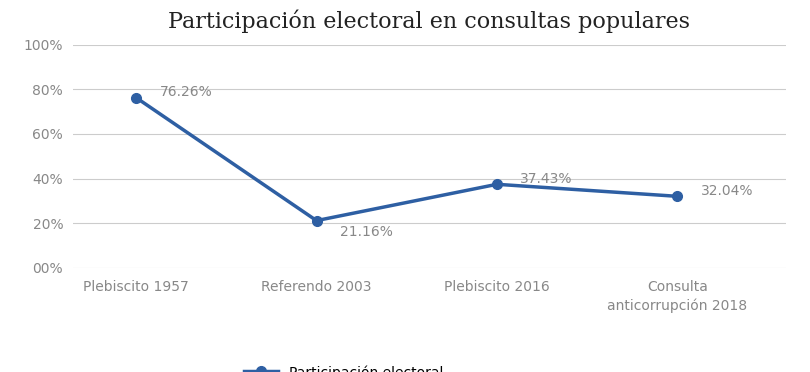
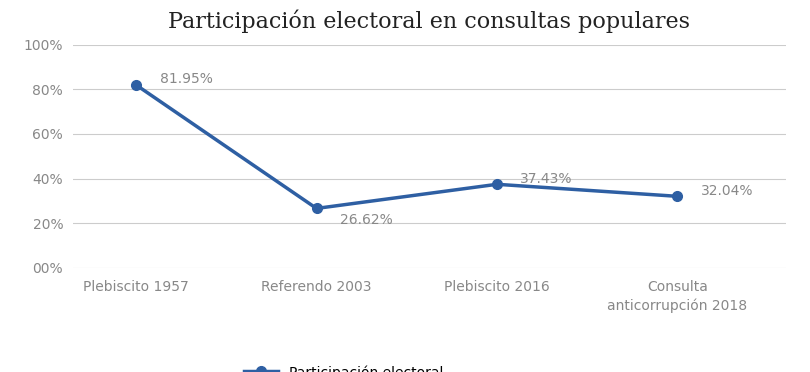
Plebiscito 1957: 76.26% -> 81.95%
Referendo 2003: 21.16% -> 26.62%
